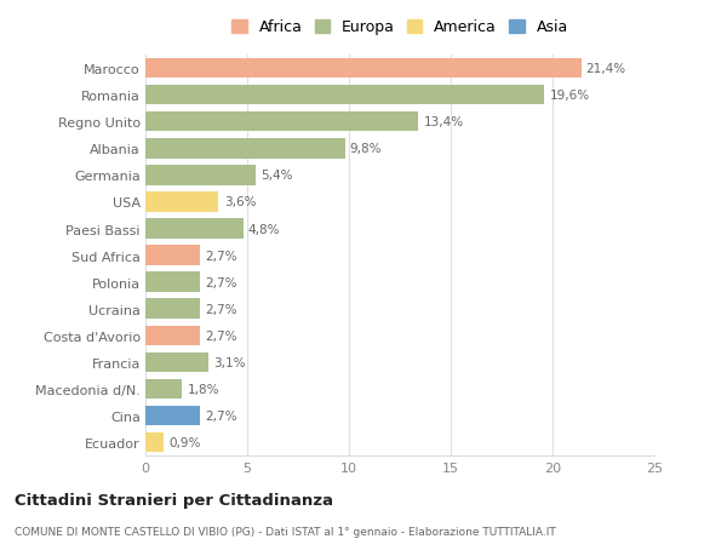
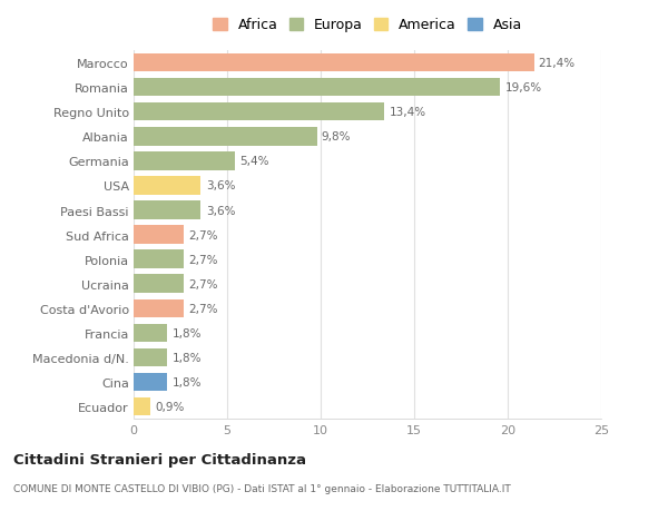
Paesi Bassi: 4,8% -> 3,6%
Francia: 3,1% -> 1,8%
Cina: 2,7% -> 1,8%
